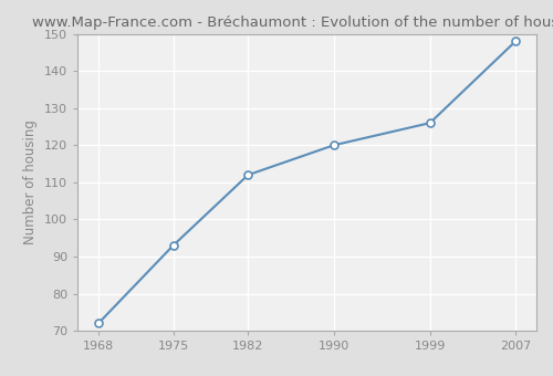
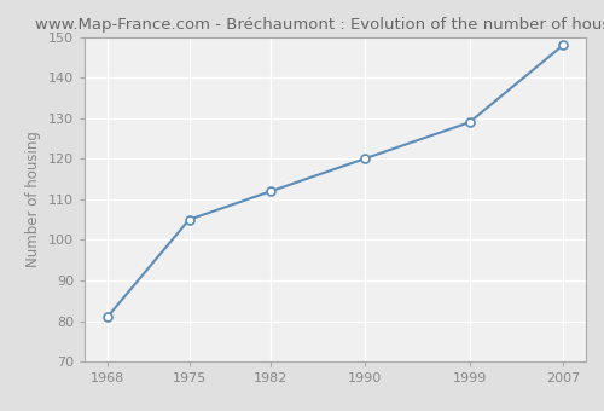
1968: 72 -> 81
1975: 93 -> 105
1999: 126 -> 129
